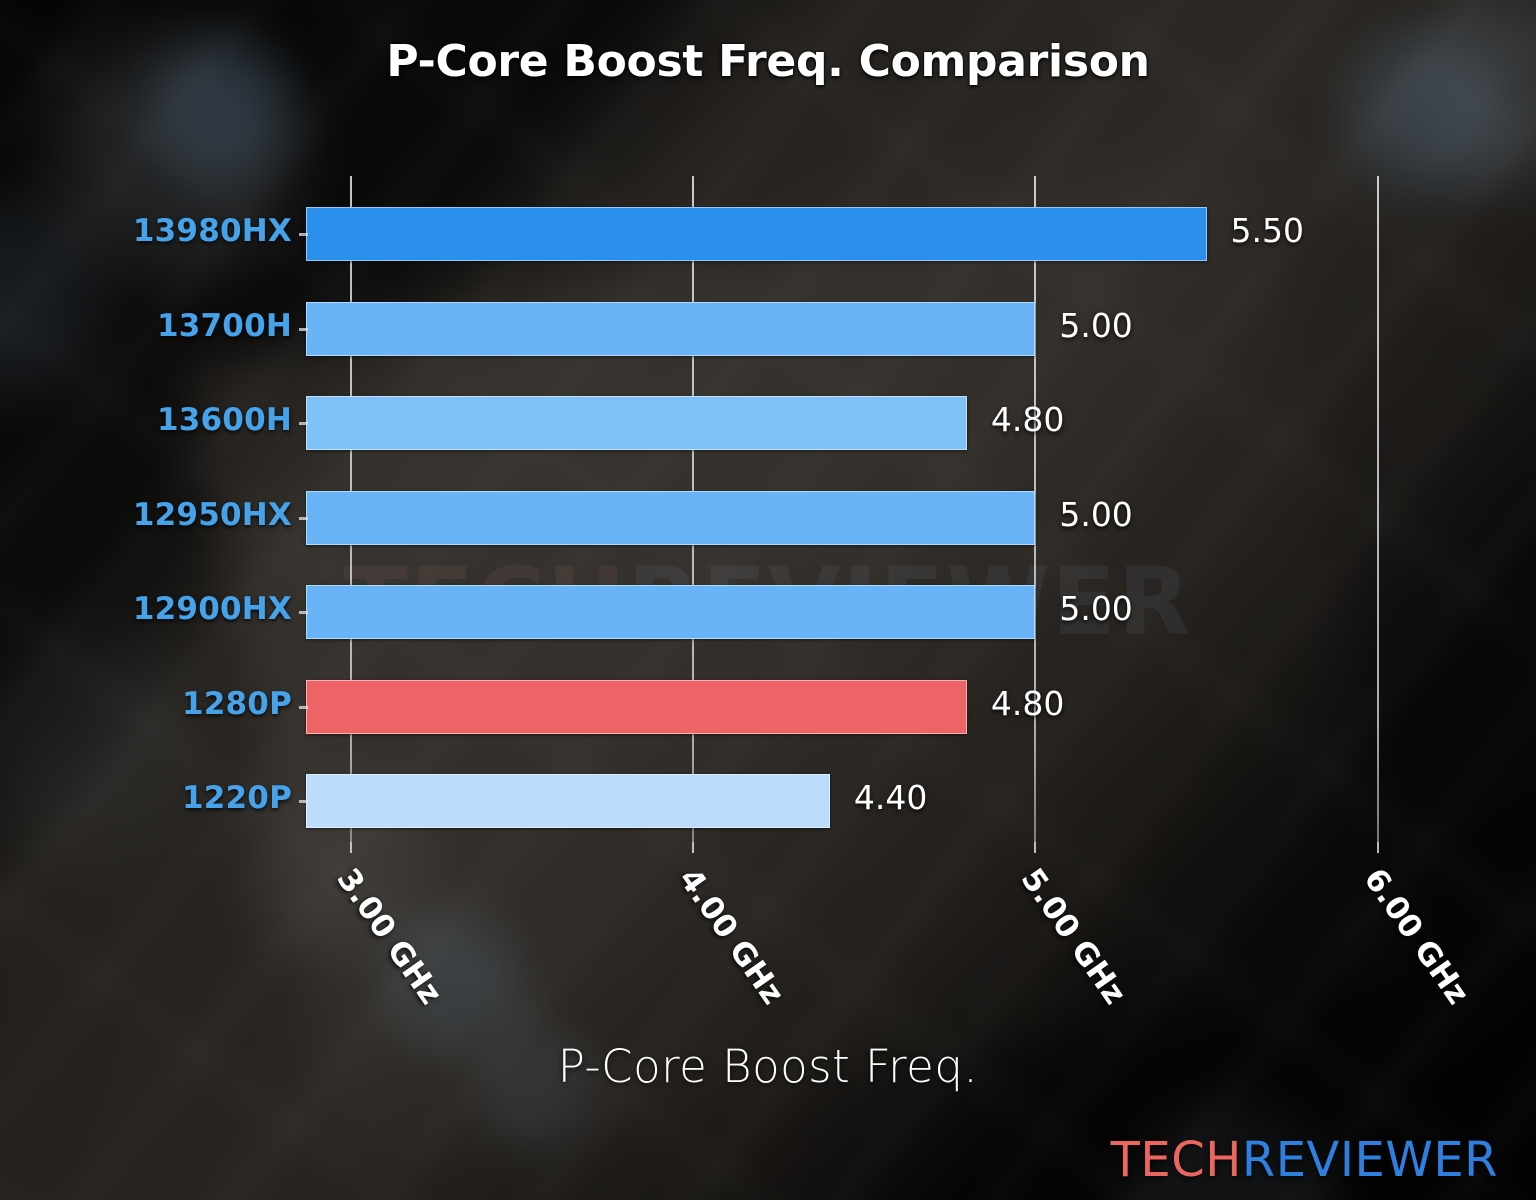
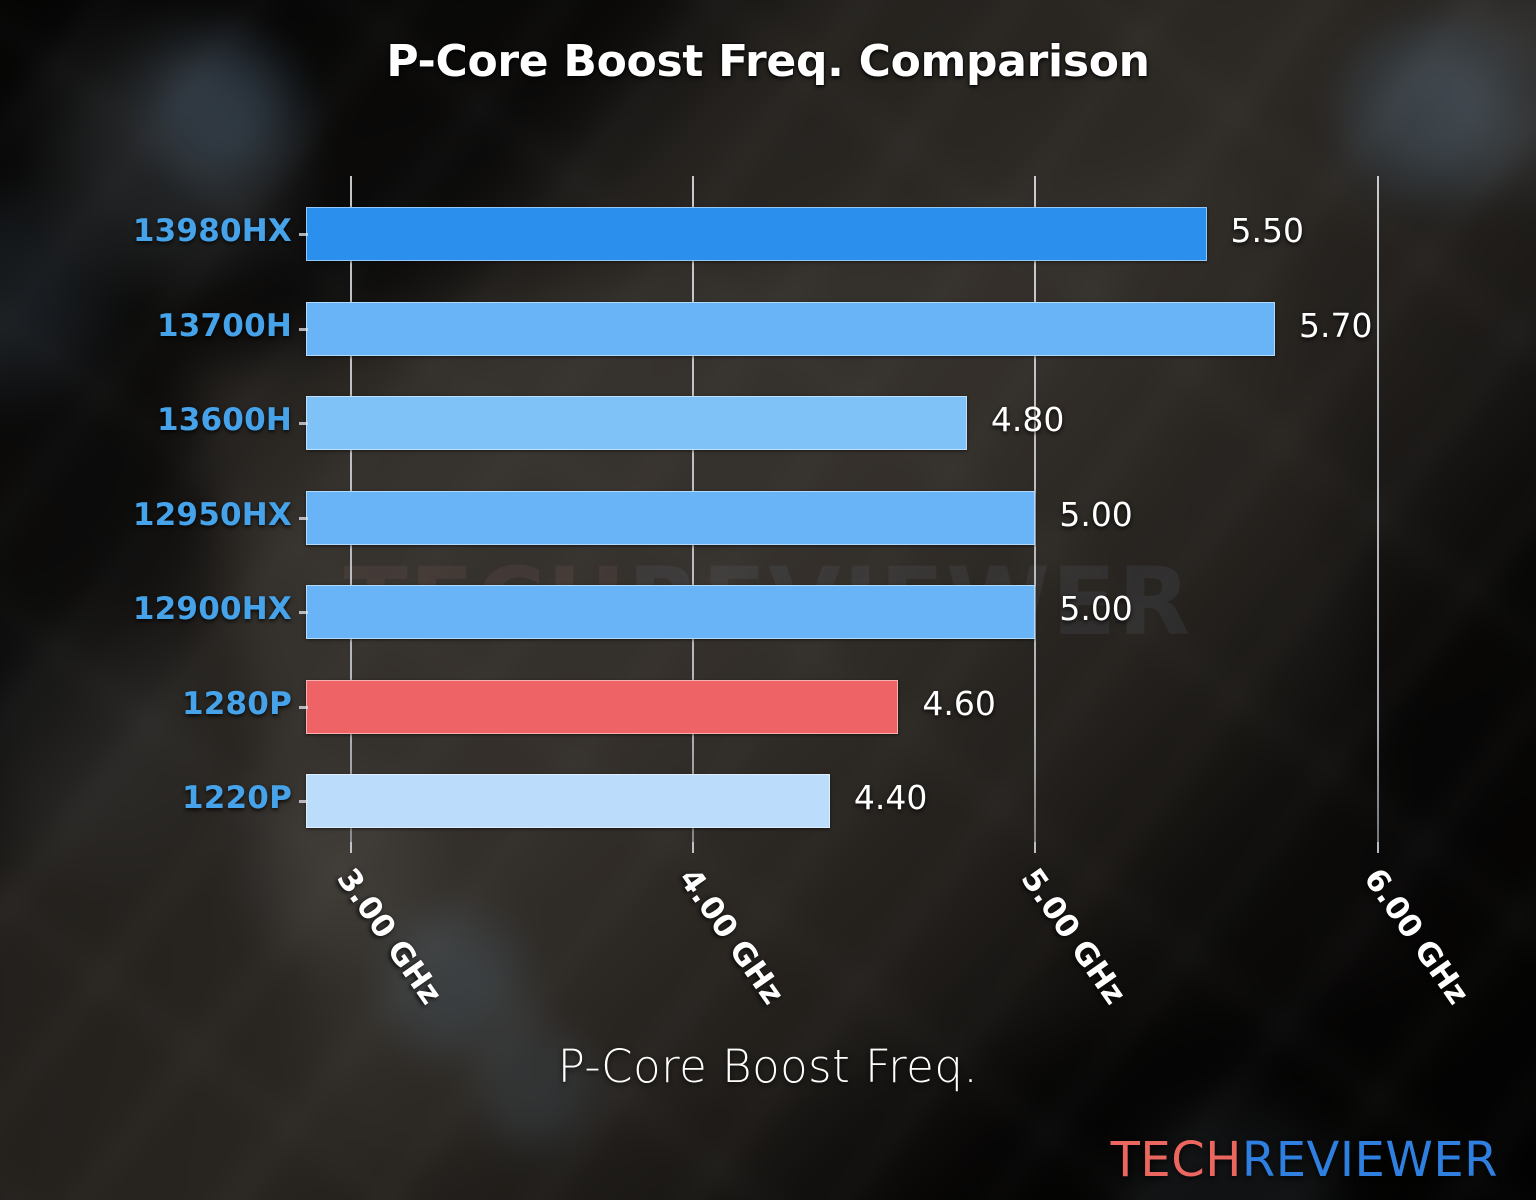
13700H: 5.00 -> 5.70
1280P: 4.80 -> 4.60
